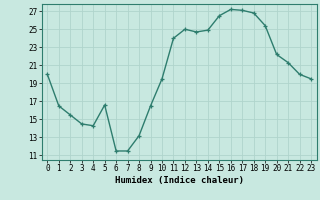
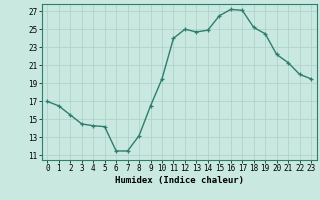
0: 20.0 -> 17.0
5: 16.6 -> 14.2
18: 26.8 -> 25.2
19: 25.4 -> 24.5
